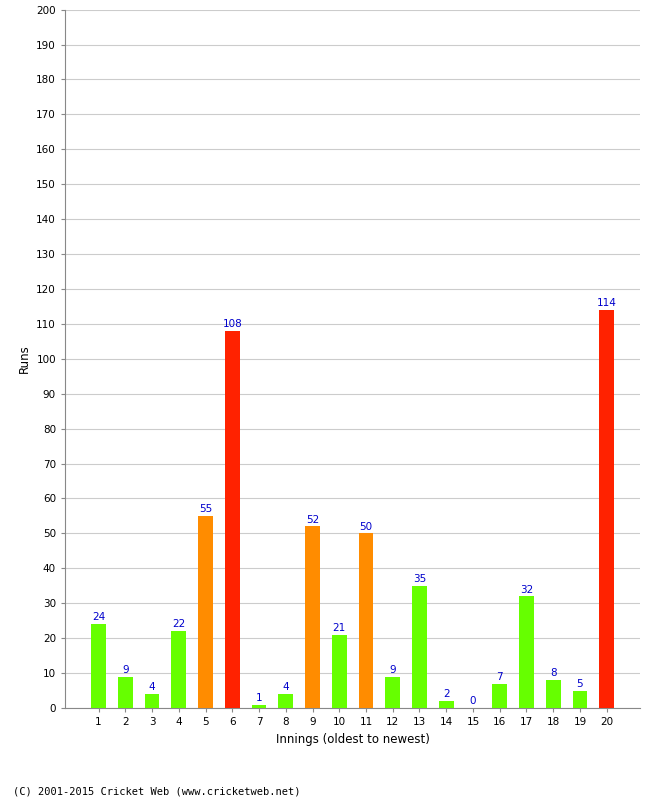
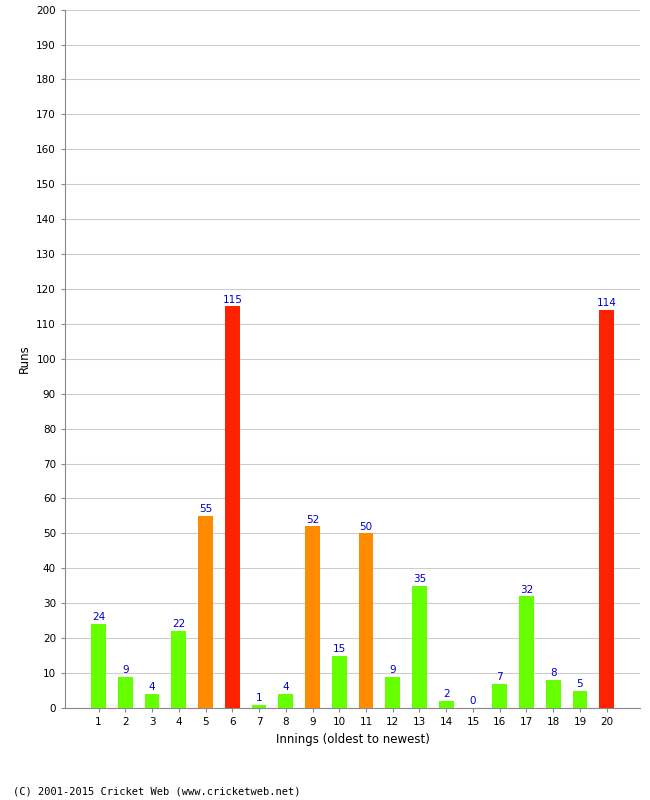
6: 108 -> 115
10: 21 -> 15
